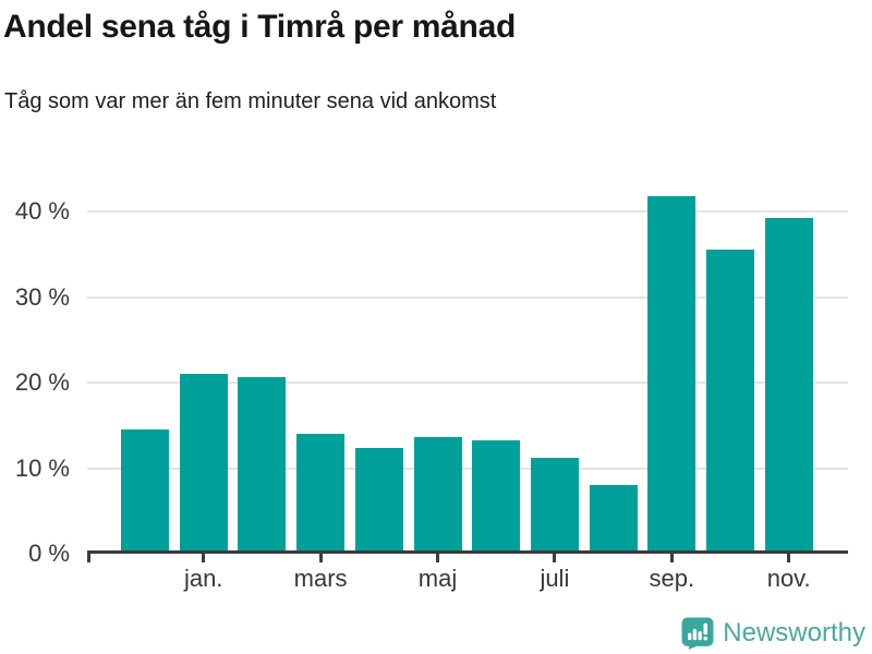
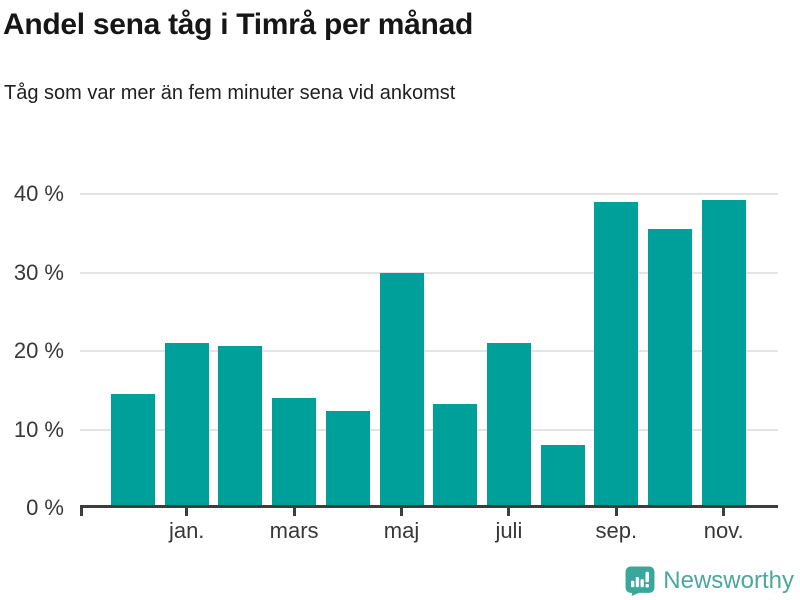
maj: 14% -> 30%
juli: 11% -> 21%
sep.: 42% -> 39%
